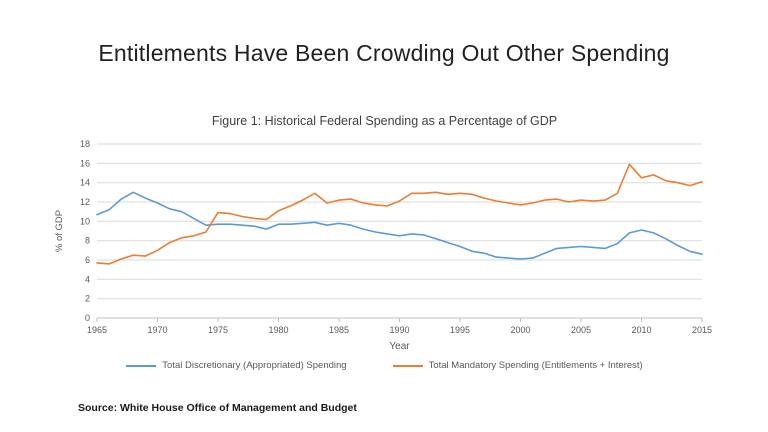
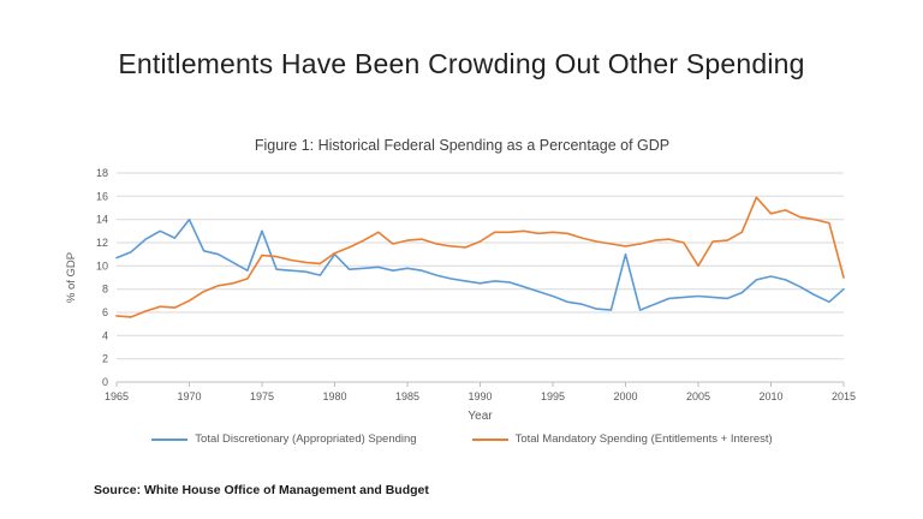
Total Discretionary (Appropriated) Spending/1970: 12 -> 14
Total Discretionary (Appropriated) Spending/1975: 10 -> 13
Total Discretionary (Appropriated) Spending/1980: 10 -> 11
Total Discretionary (Appropriated) Spending/2000: 6 -> 11
Total Mandatory Spending (Entitlements + Interest)/2005: 12 -> 10
Total Discretionary (Appropriated) Spending/2015: 7 -> 8
Total Mandatory Spending (Entitlements + Interest)/2015: 14 -> 9
